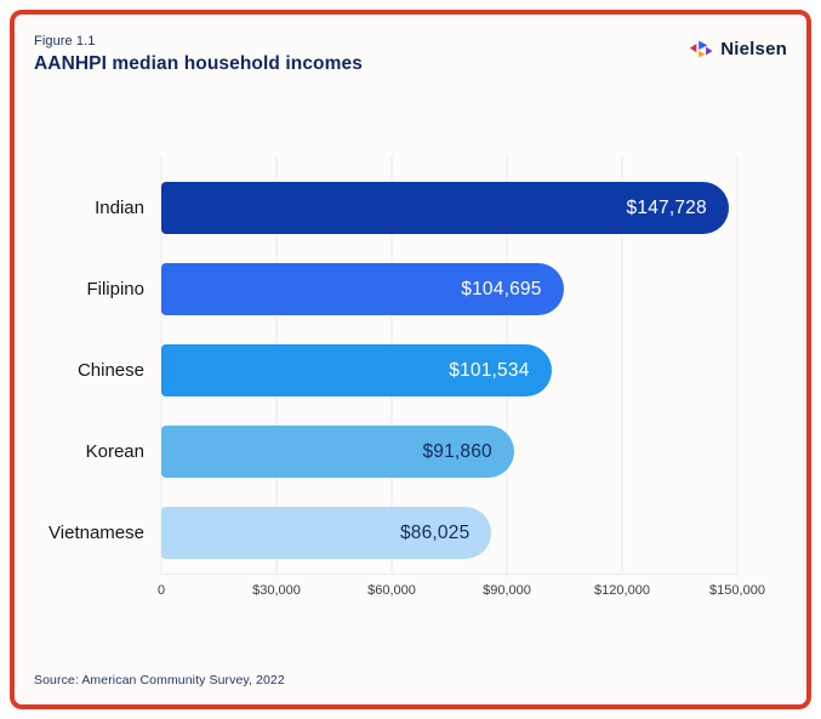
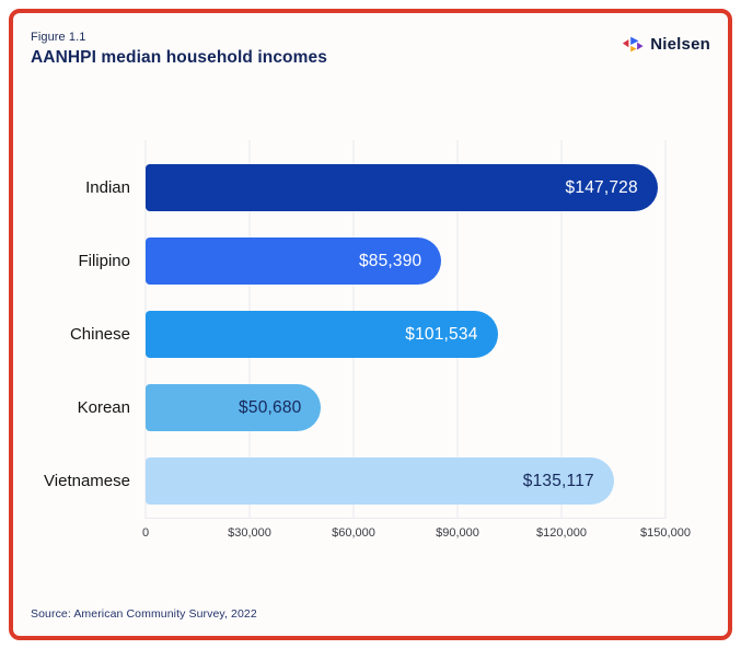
Filipino: $104,695 -> $85,390
Korean: $91,860 -> $50,680
Vietnamese: $86,025 -> $135,117
